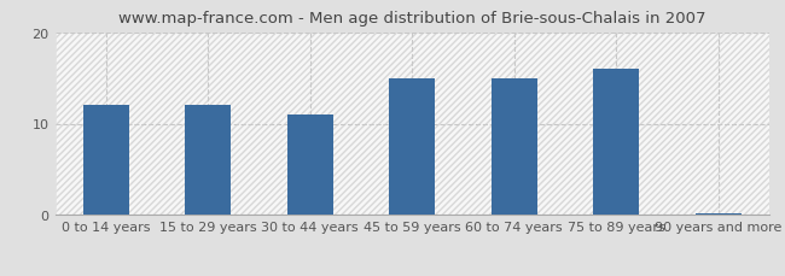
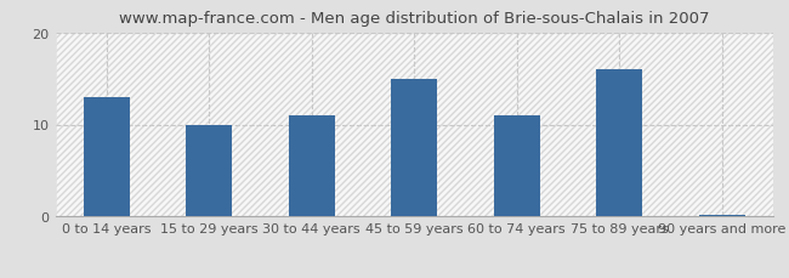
0 to 14 years: 12.0 -> 13.0
15 to 29 years: 12.0 -> 10.0
60 to 74 years: 15.0 -> 11.0
